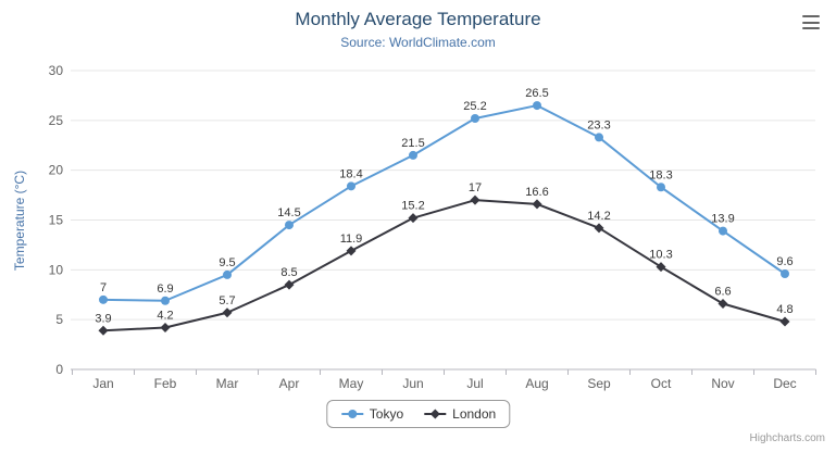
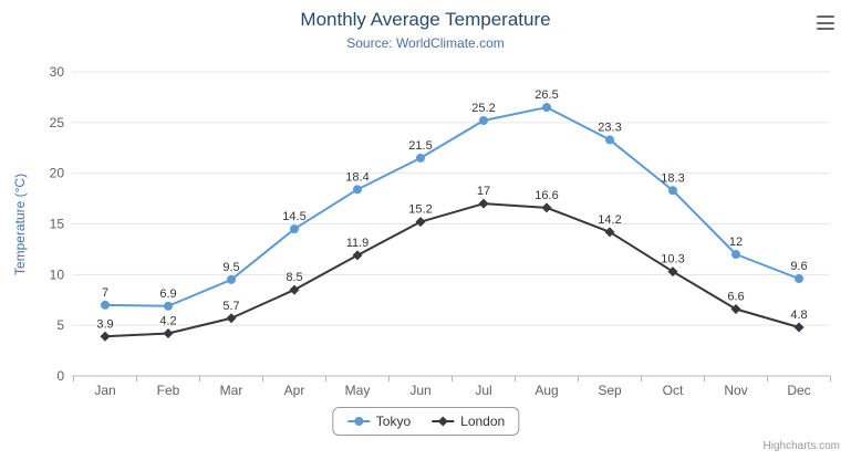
Tokyo/Nov: 13.9 -> 12
